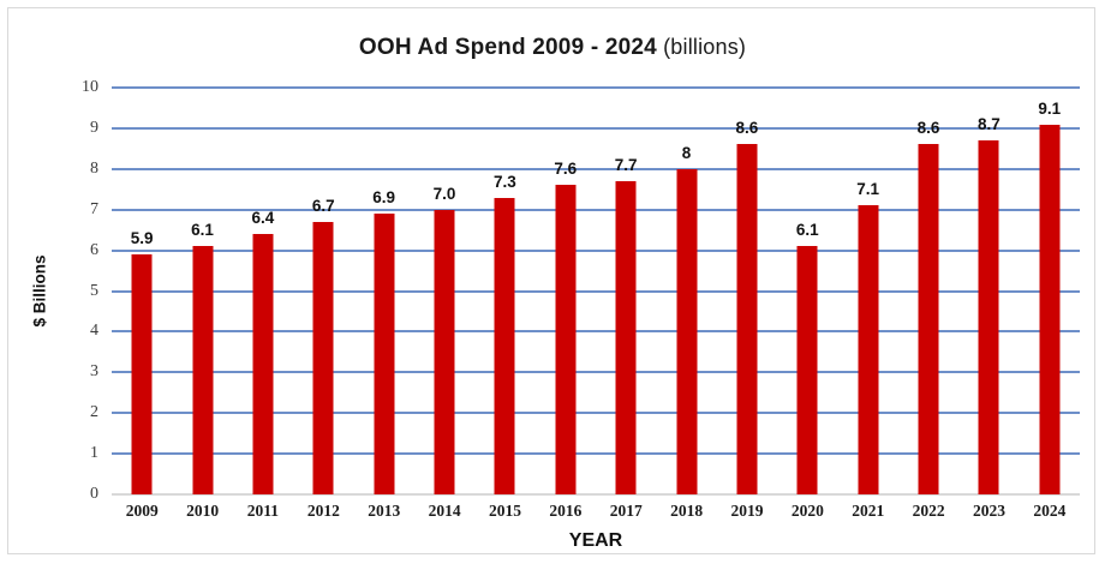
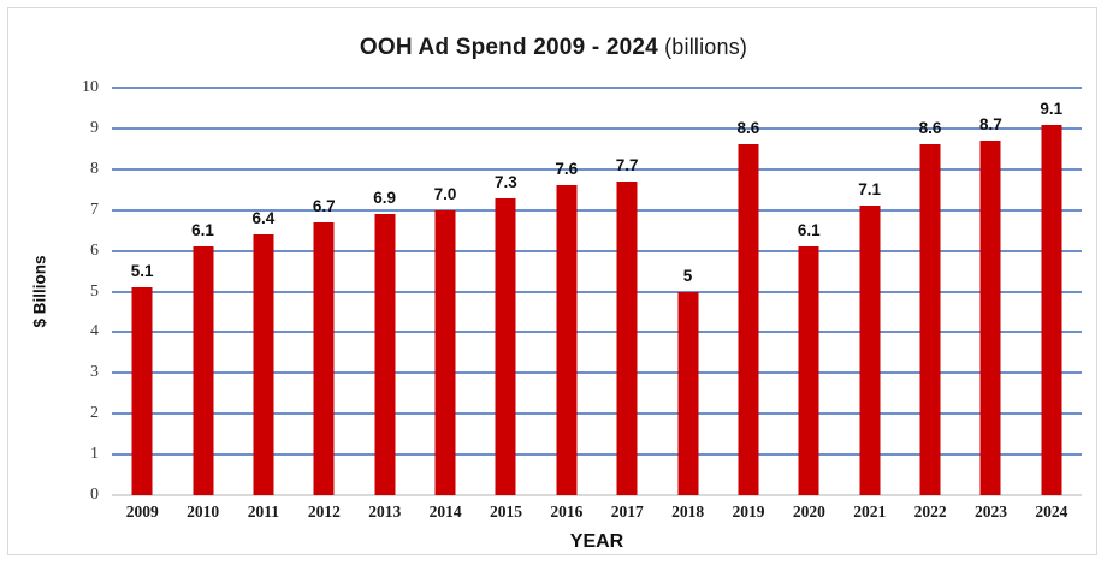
2009: 5.9 -> 5.1
2018: 8 -> 5
